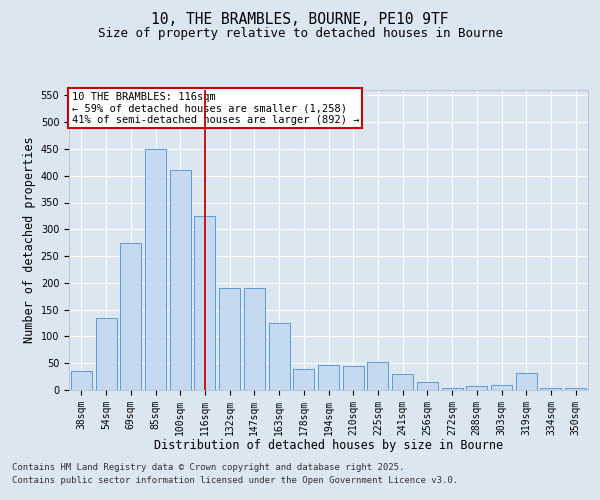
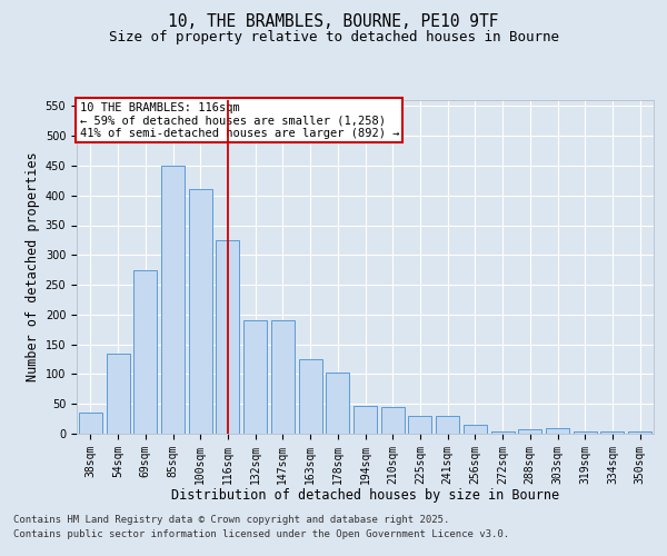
178sqm: 40 -> 103
225sqm: 52 -> 30
319sqm: 32 -> 4
